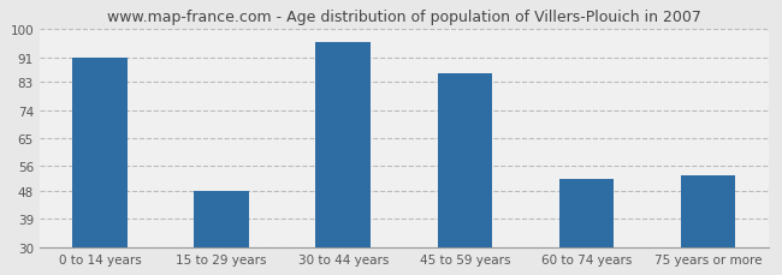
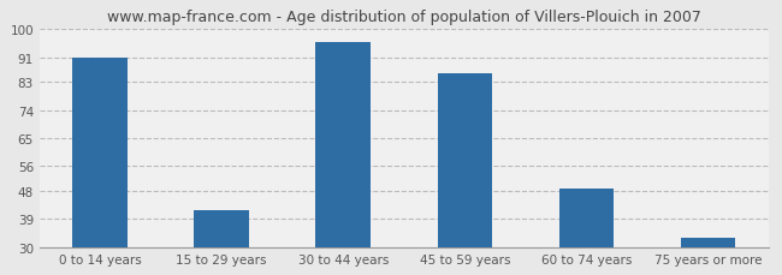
15 to 29 years: 48 -> 42
60 to 74 years: 52 -> 49
75 years or more: 53 -> 33
